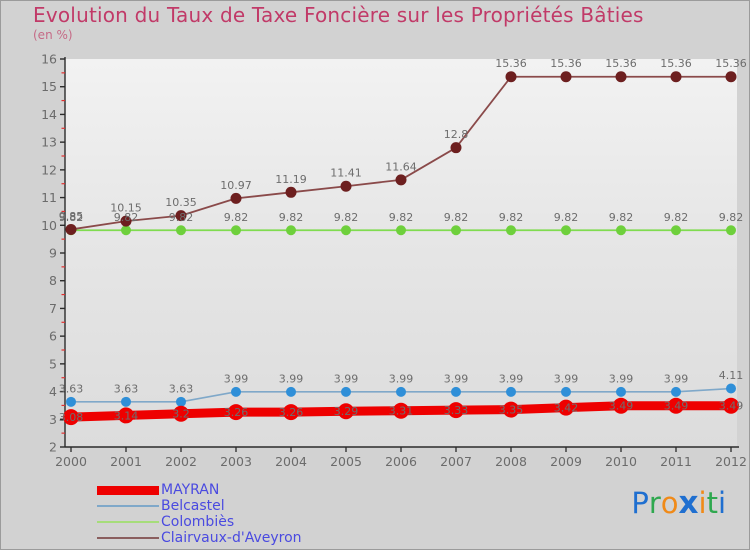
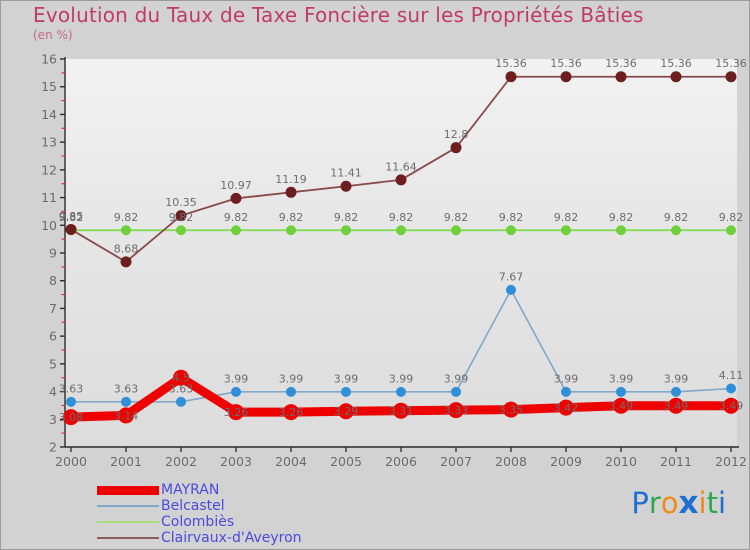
Clairvaux-d'Aveyron/2001: 10.15 -> 8.68
MAYRAN/2002: 3.2 -> 4.5
Belcastel/2008: 3.99 -> 7.67
